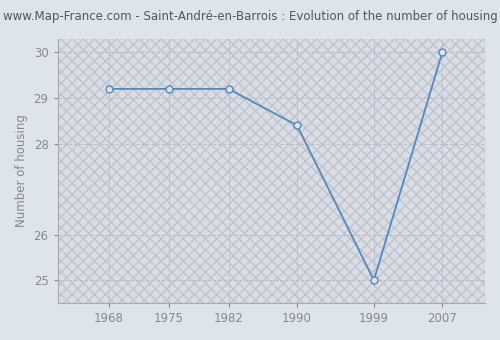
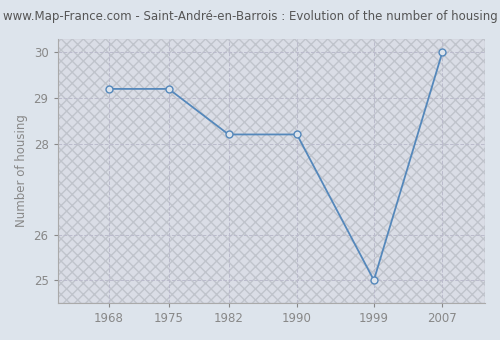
1982: 29.2 -> 28.2
1990: 28.4 -> 28.2
